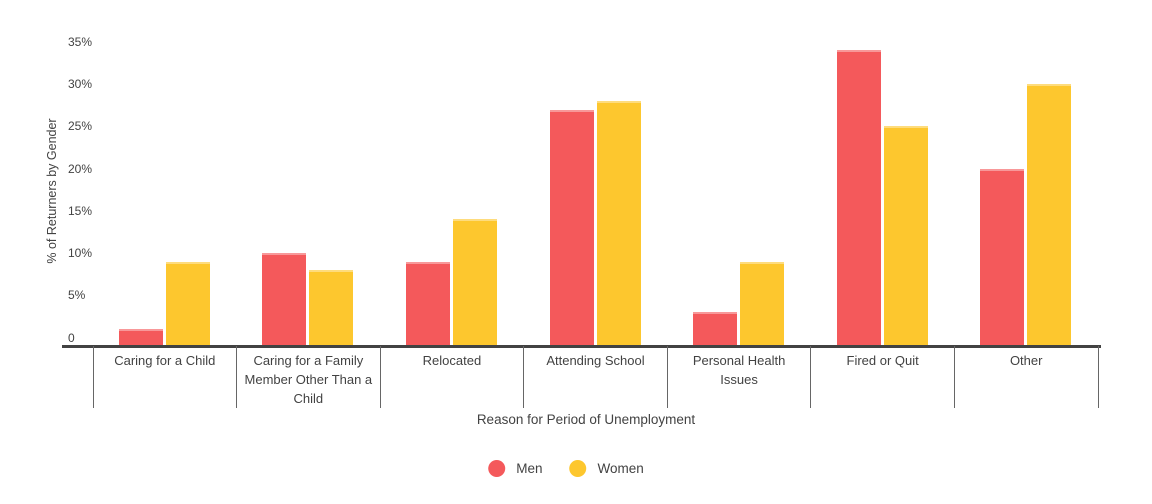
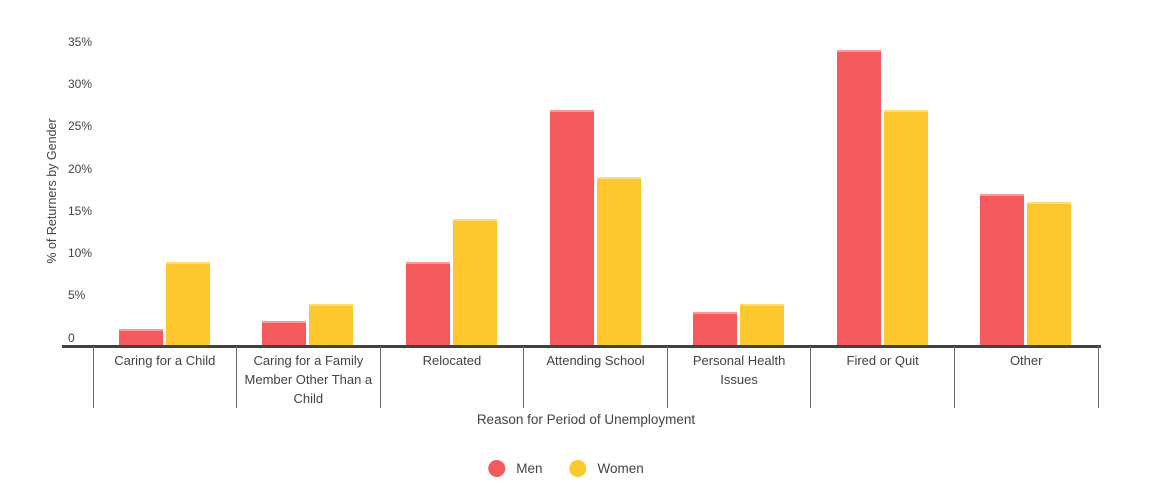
Men/Caring for a Family Member Other Than a Child: 11% -> 3%
Women/Caring for a Family Member Other Than a Child: 9% -> 5%
Women/Attending School: 29% -> 20%
Women/Personal Health Issues: 10% -> 5%
Women/Fired or Quit: 26% -> 28%
Men/Other: 21% -> 18%
Women/Other: 31% -> 17%
